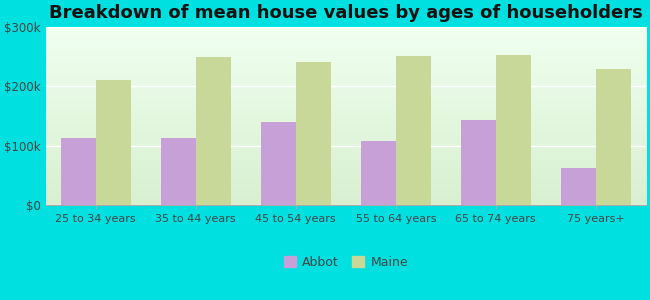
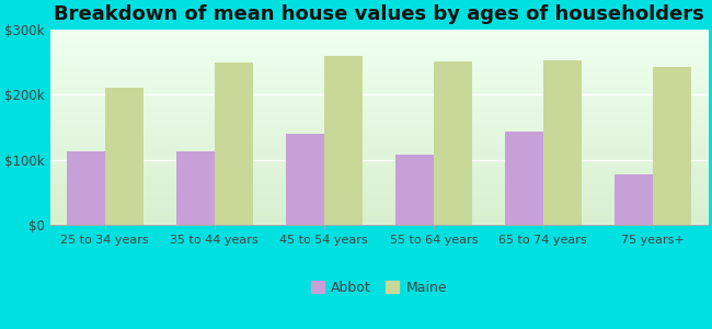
Maine/45 to 54 years: $240k -> $258k
Abbot/75 years+: $62k -> $78k
Maine/75 years+: $228k -> $242k
